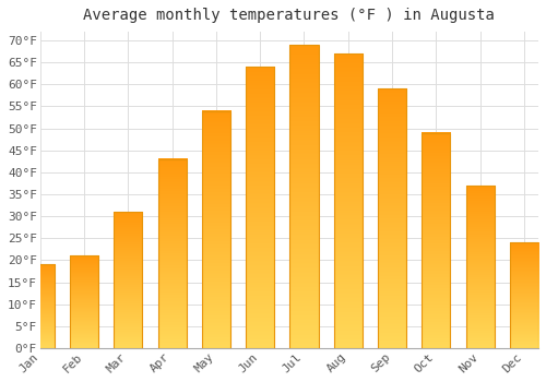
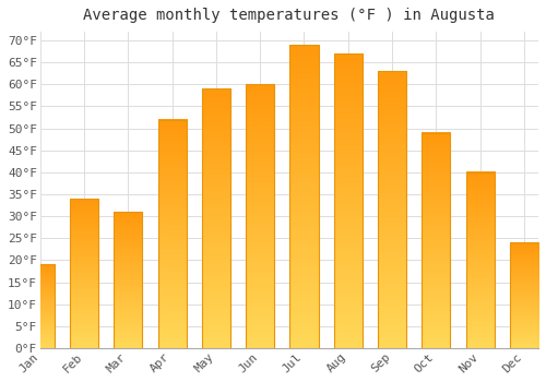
Feb: 21°F -> 34°F
Apr: 43°F -> 52°F
May: 54°F -> 59°F
Jun: 64°F -> 60°F
Sep: 59°F -> 63°F
Nov: 37°F -> 40°F
